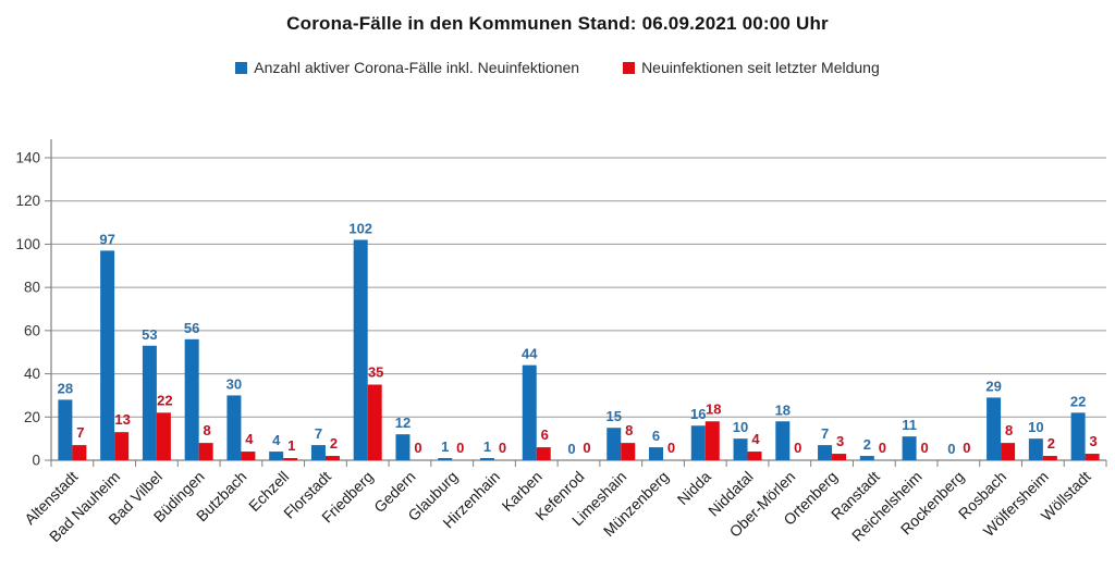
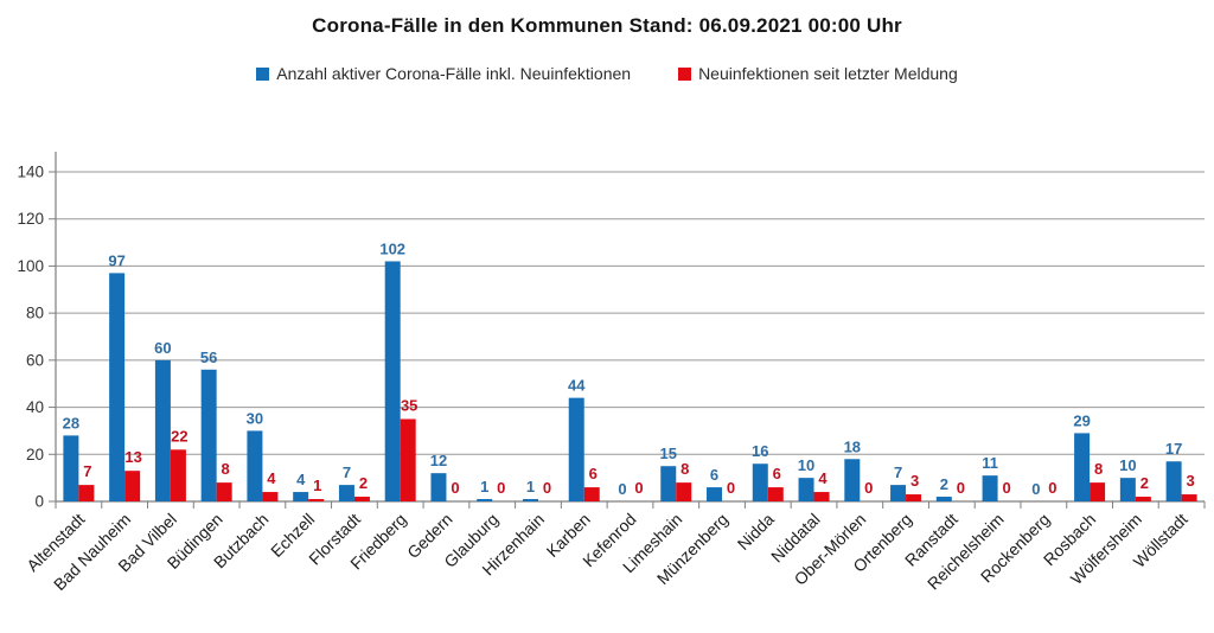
Anzahl aktiver Corona-Fälle inkl. Neuinfektionen/Bad Vilbel: 53 -> 60
Neuinfektionen seit letzter Meldung/Nidda: 18 -> 6
Anzahl aktiver Corona-Fälle inkl. Neuinfektionen/Wöllstadt: 22 -> 17
